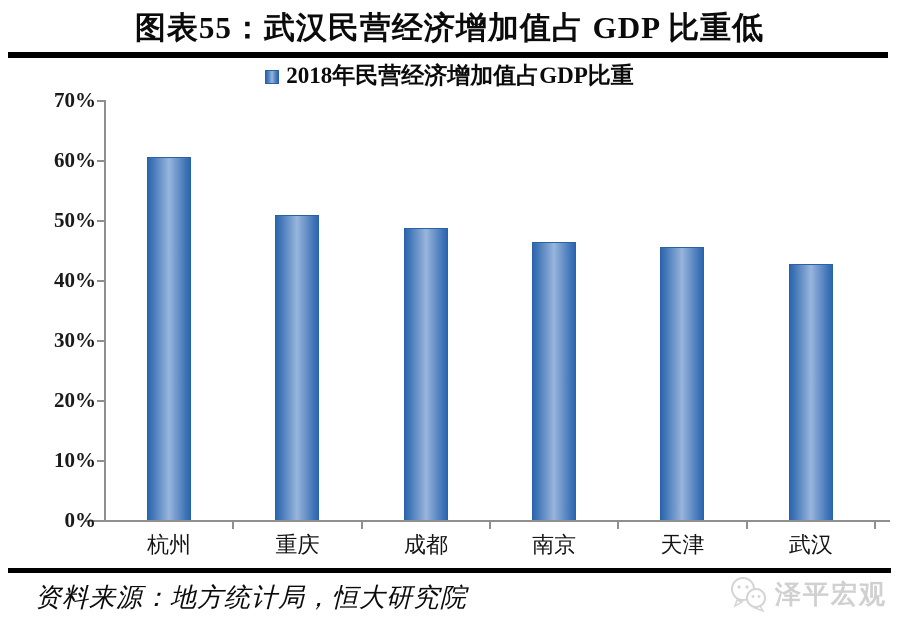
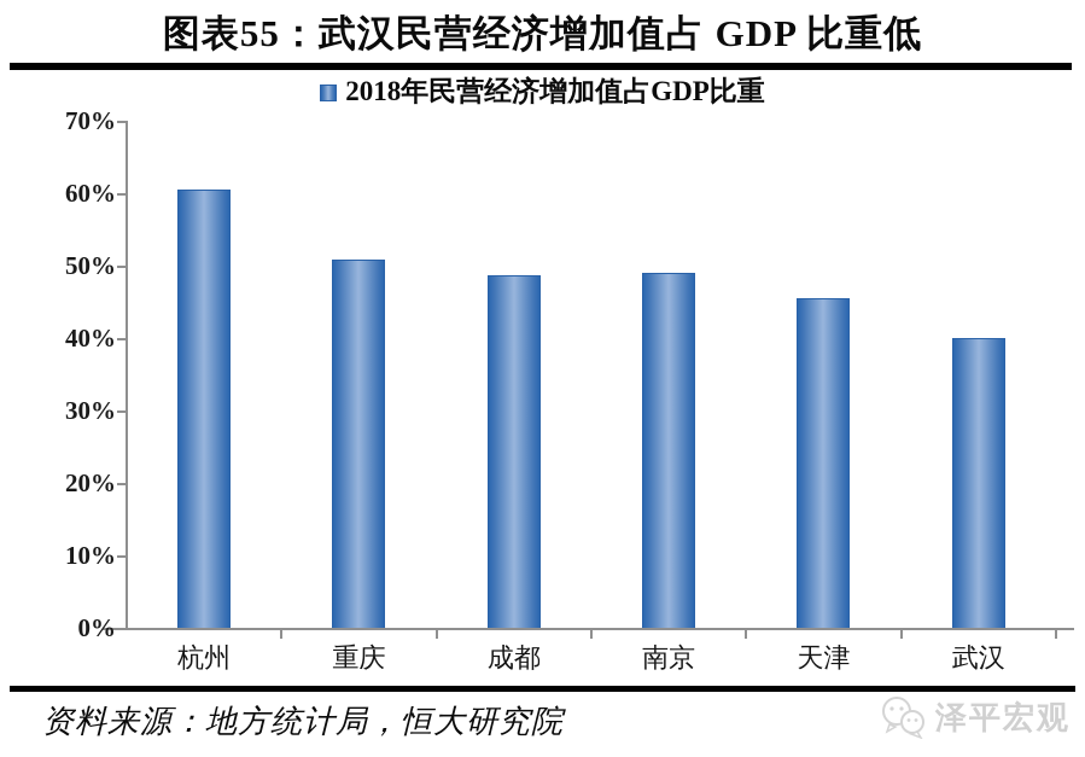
南京: 46% -> 49%
武汉: 43% -> 40%
